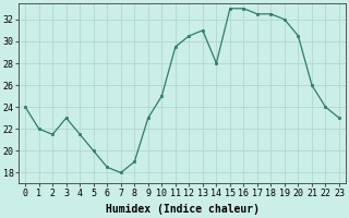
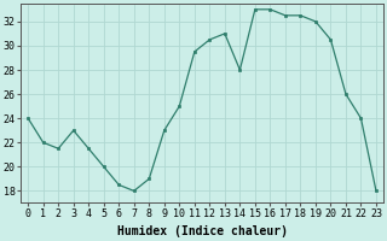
23: 23.0 -> 18.0
